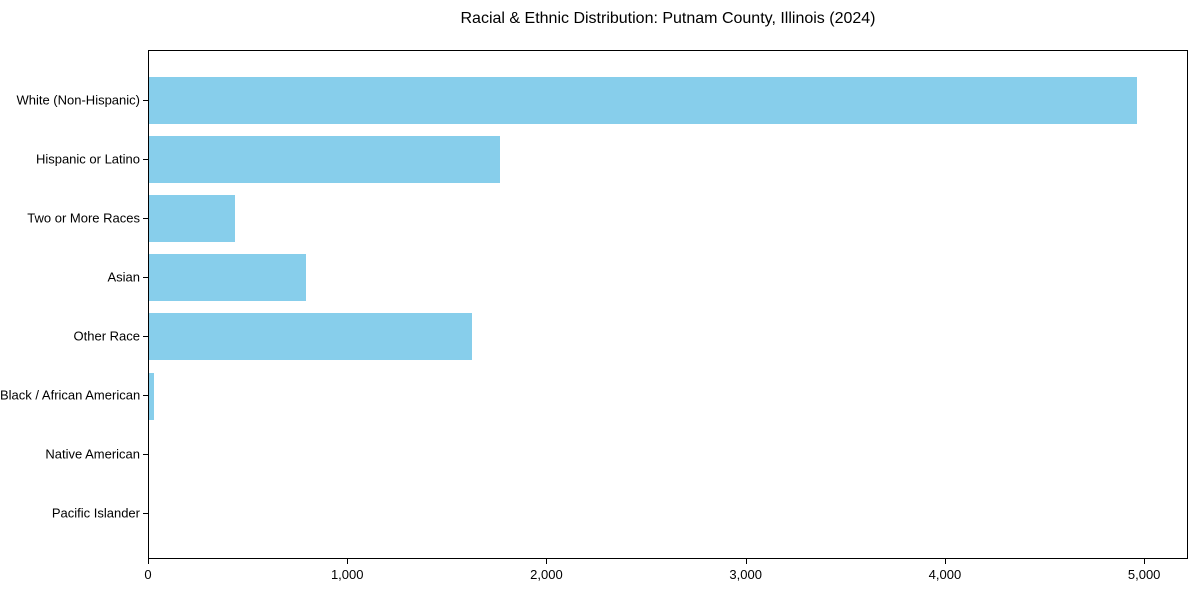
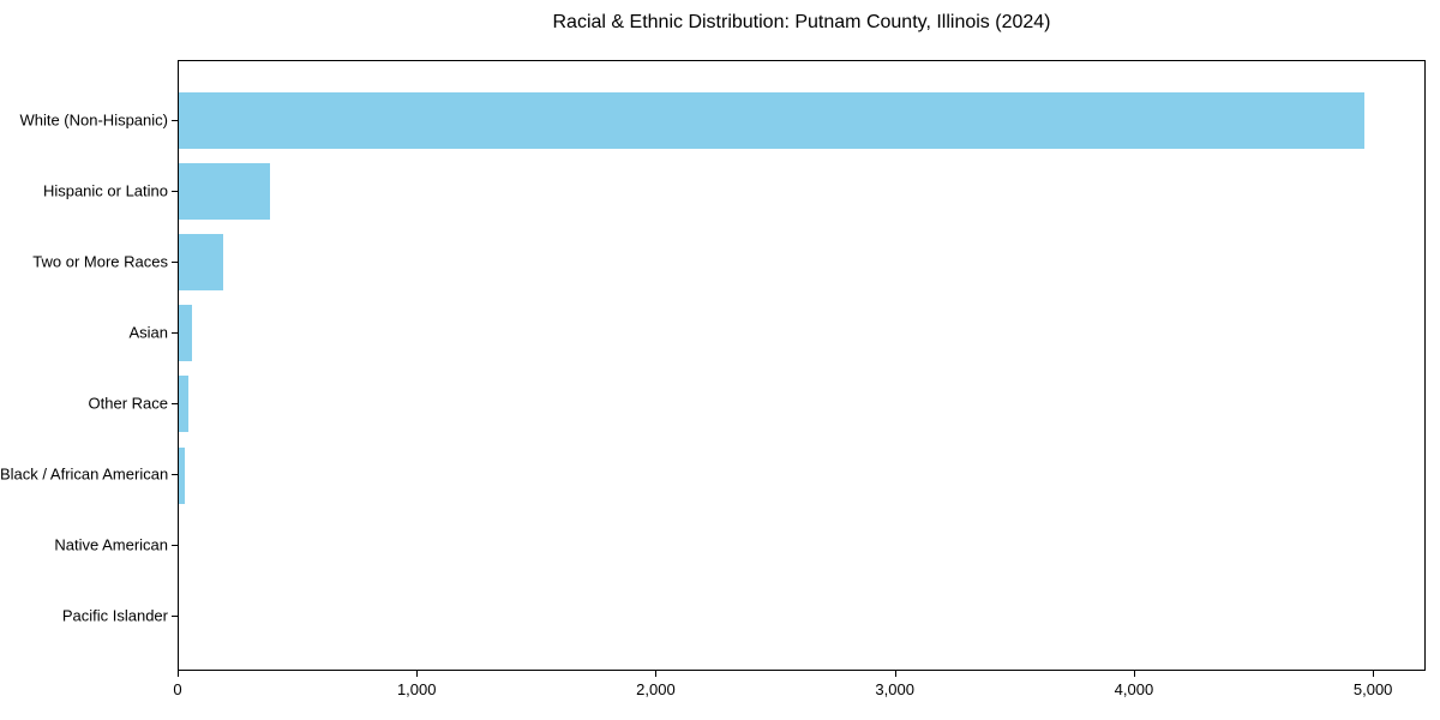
Hispanic or Latino: 1760 -> 380
Two or More Races: 430 -> 180
Asian: 790 -> 60
Other Race: 1620 -> 40
